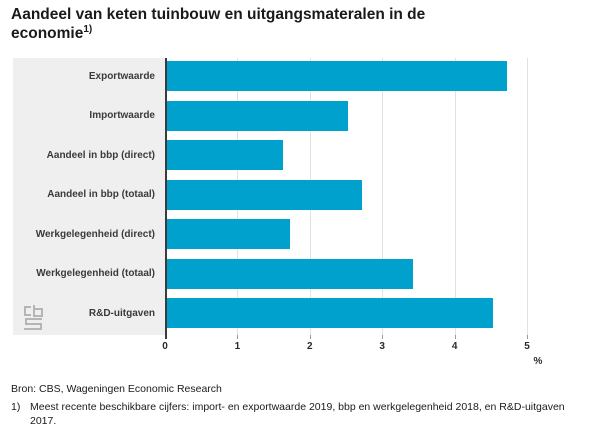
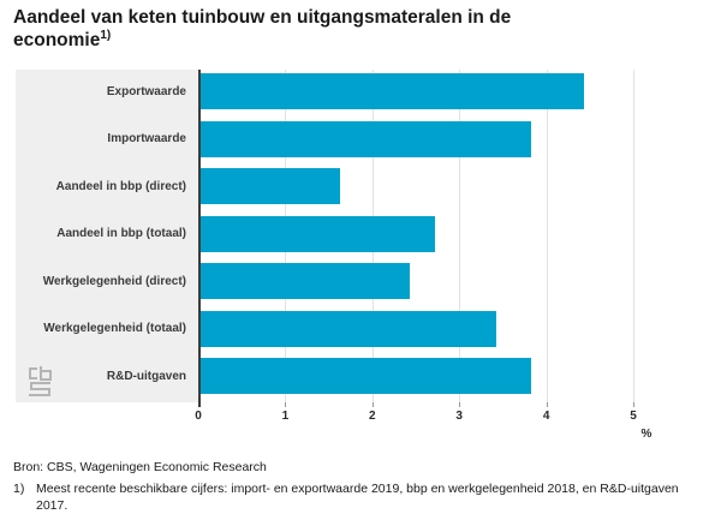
Exportwaarde: 4.7 -> 4.4
Importwaarde: 2.5 -> 3.8
Werkgelegenheid (direct): 1.7 -> 2.4
R&D-uitgaven: 4.5 -> 3.8
